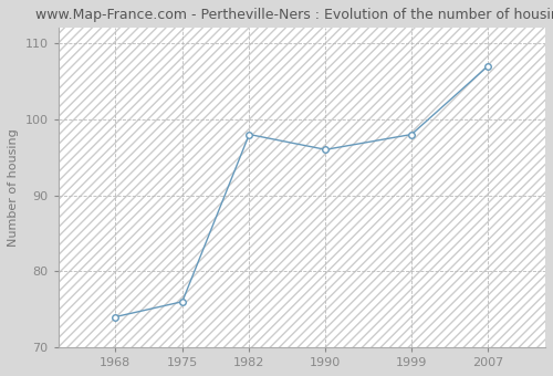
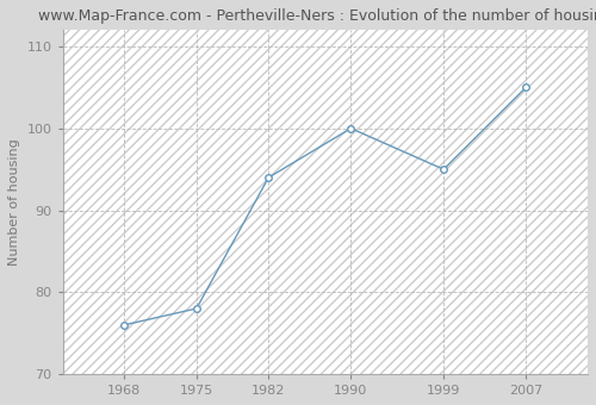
1968: 74 -> 76
1975: 76 -> 78
1982: 98 -> 94
1990: 96 -> 100
1999: 98 -> 95
2007: 107 -> 105
